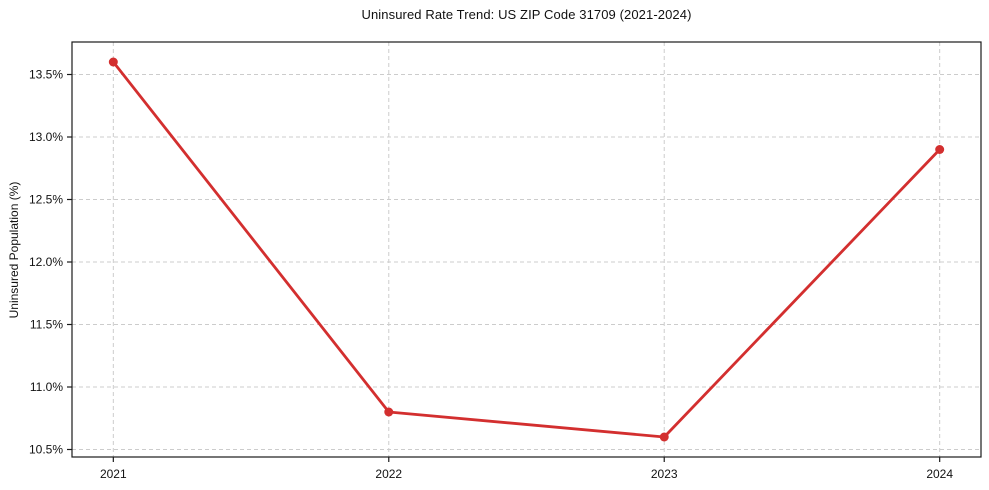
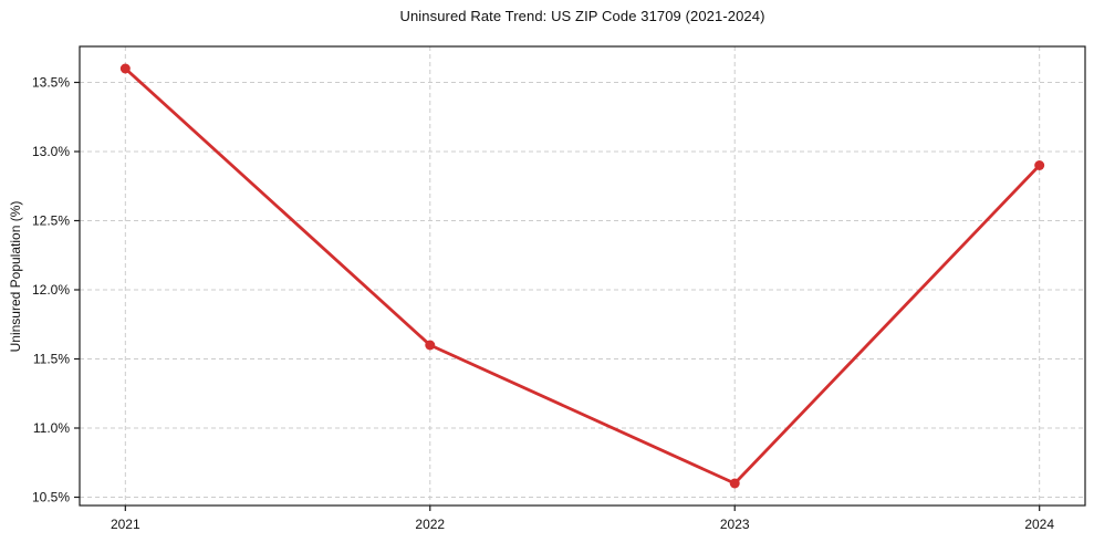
2022: 10.8% -> 11.6%
